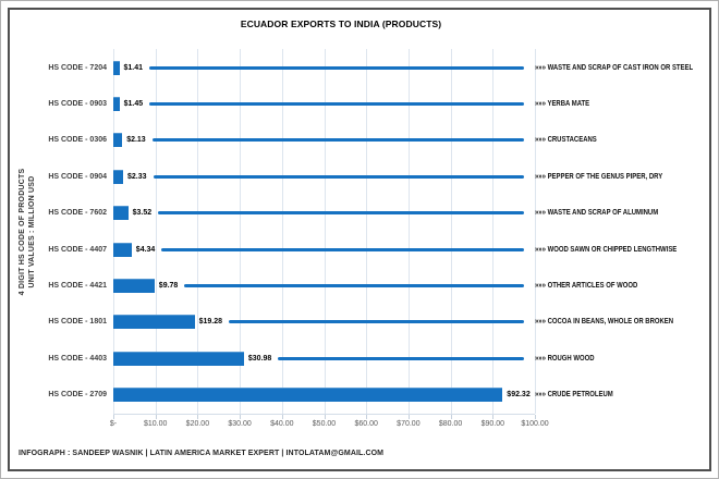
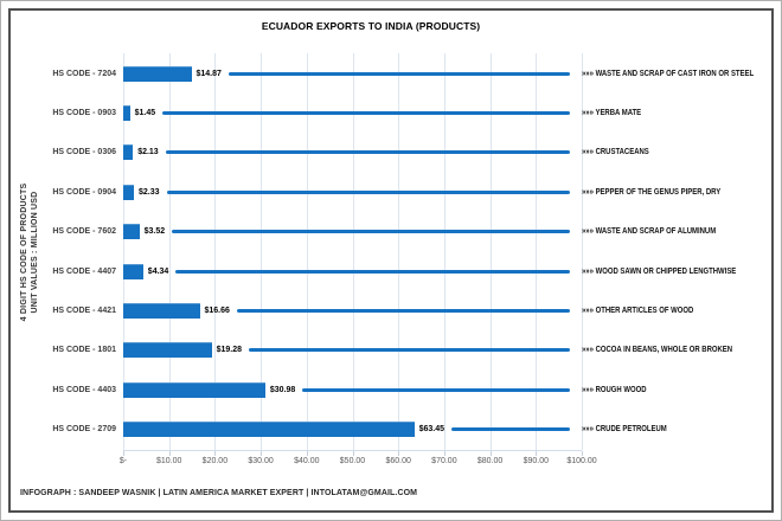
HS CODE - 7204: $1.41 -> $14.87
HS CODE - 4421: $9.78 -> $16.66
HS CODE - 2709: $92.32 -> $63.45
